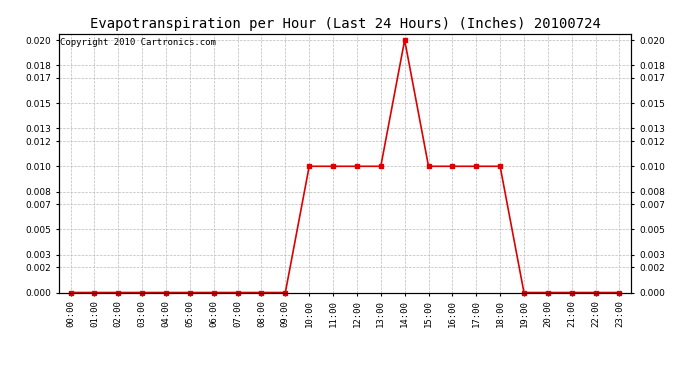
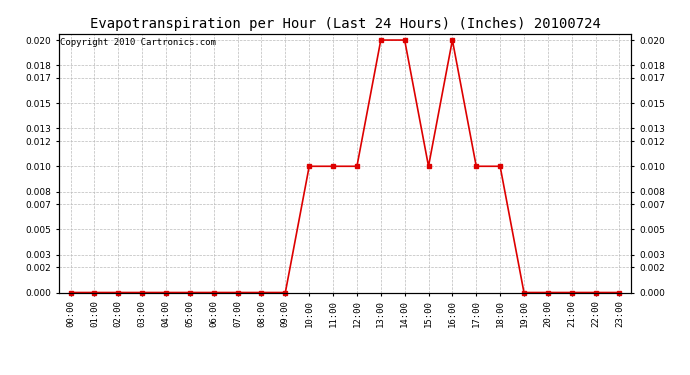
13:00: 0.01 -> 0.02
16:00: 0.01 -> 0.02
